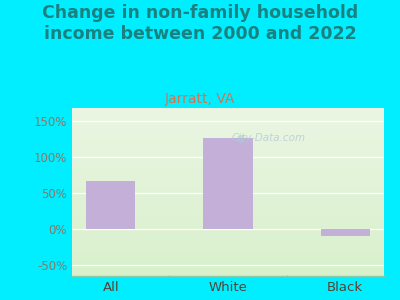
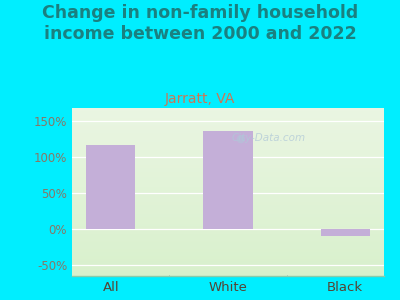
All: 67% -> 116%
White: 127% -> 136%
